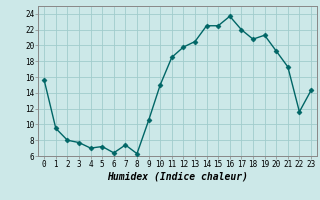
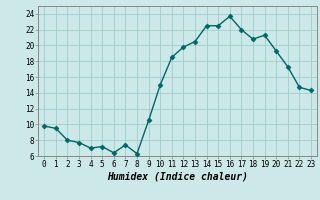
0: 15.6 -> 9.8
22: 11.6 -> 14.7
